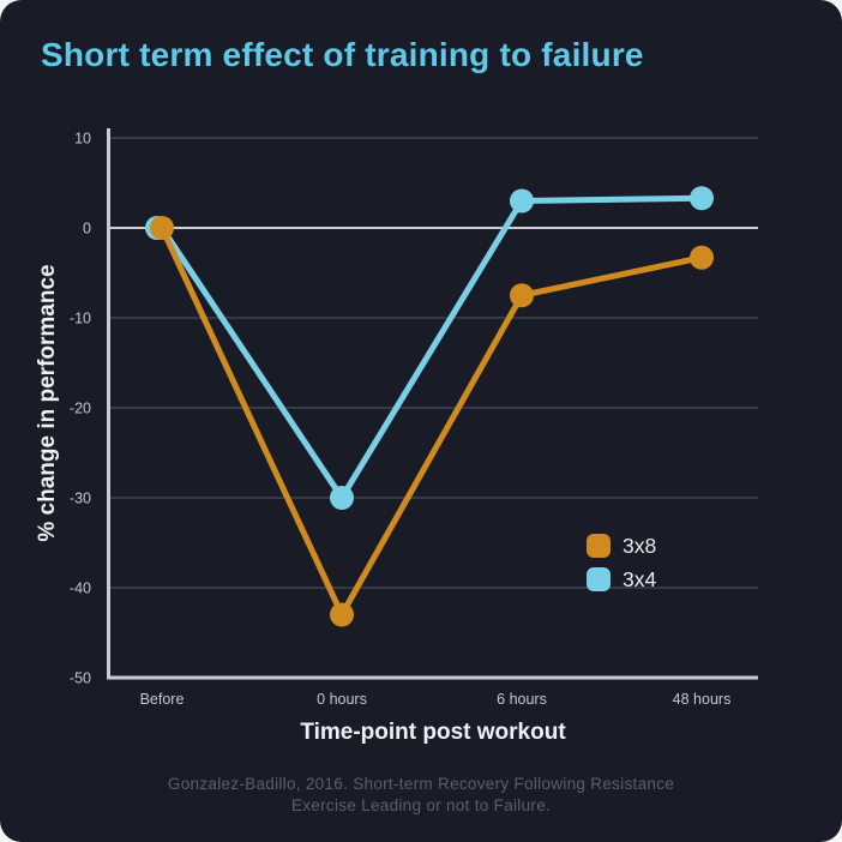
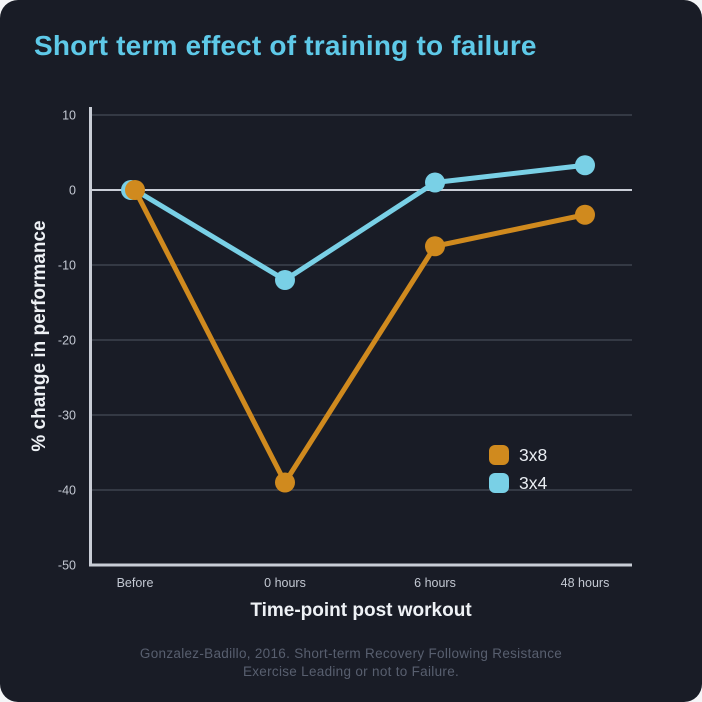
3x8/0 hours: -43 -> -39
3x4/0 hours: -30 -> -12
3x4/6 hours: 3 -> 1
